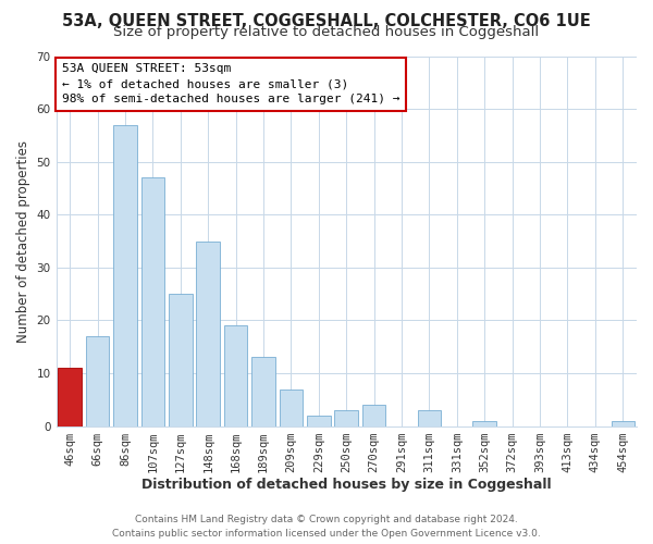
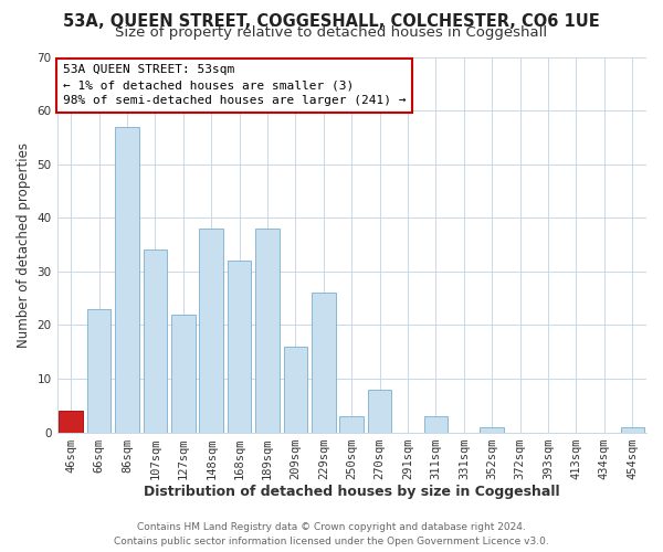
46sqm: 11 -> 4
66sqm: 17 -> 23
107sqm: 47 -> 34
127sqm: 25 -> 22
148sqm: 35 -> 38
168sqm: 19 -> 32
189sqm: 13 -> 38
209sqm: 7 -> 16
229sqm: 2 -> 26
270sqm: 4 -> 8
